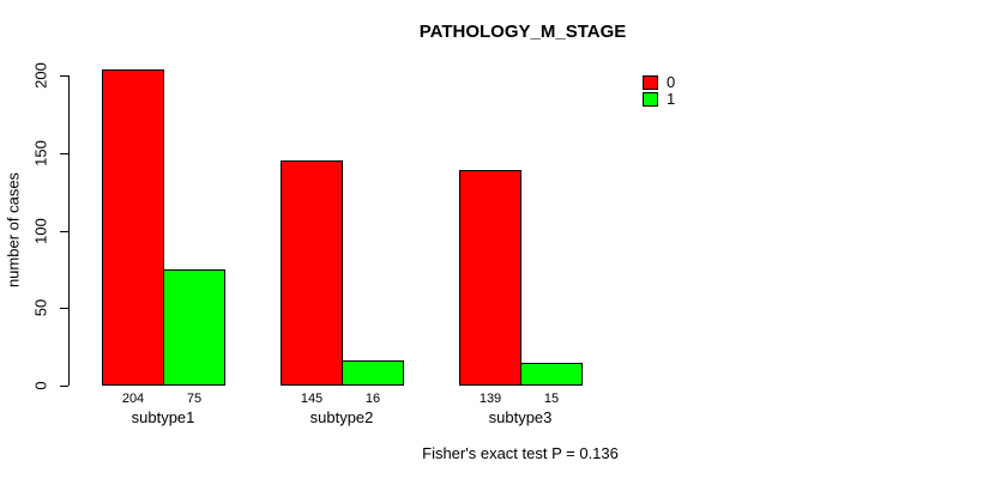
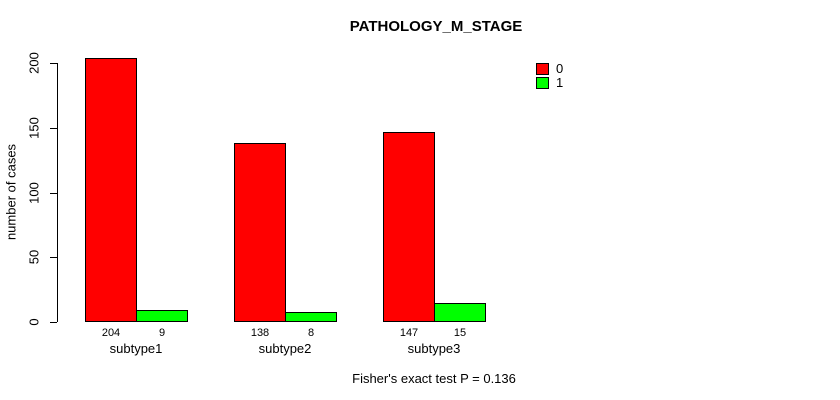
1/subtype1: 75 -> 9
0/subtype2: 145 -> 138
1/subtype2: 16 -> 8
0/subtype3: 139 -> 147
